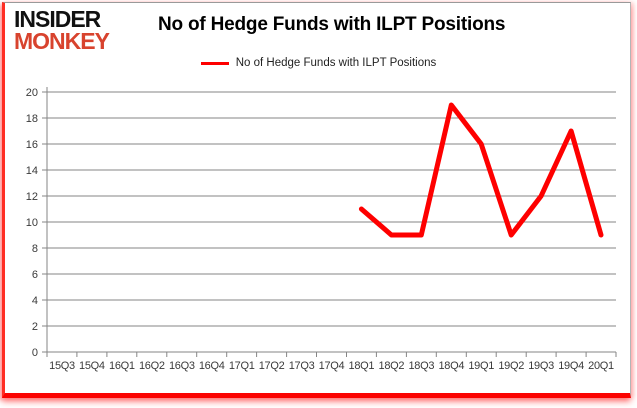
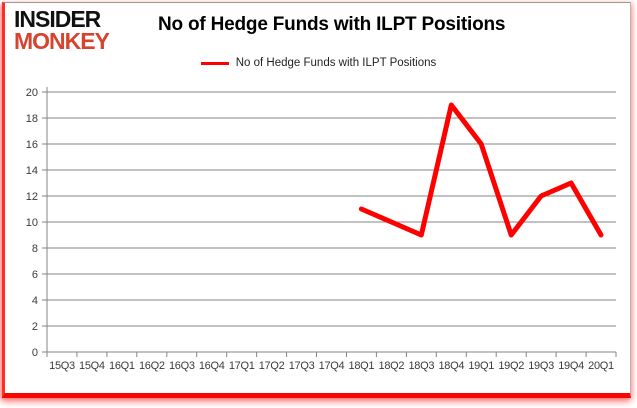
18Q2: 9 -> 10
19Q4: 17 -> 13
